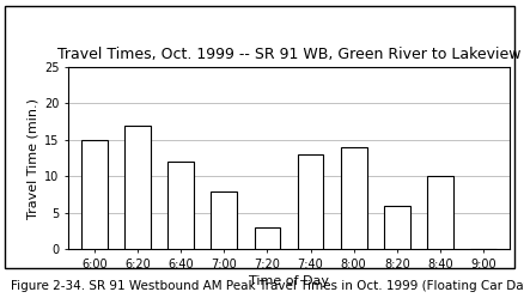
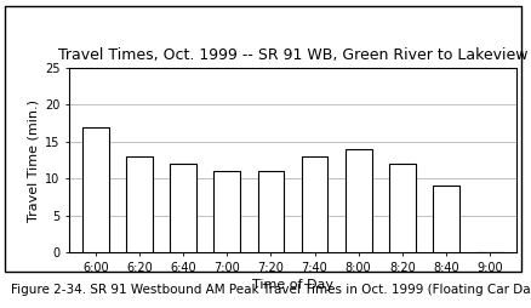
6:00: 15 -> 17
6:20: 17 -> 13
7:00: 8 -> 11
7:20: 3 -> 11
8:20: 6 -> 12
8:40: 10 -> 9
